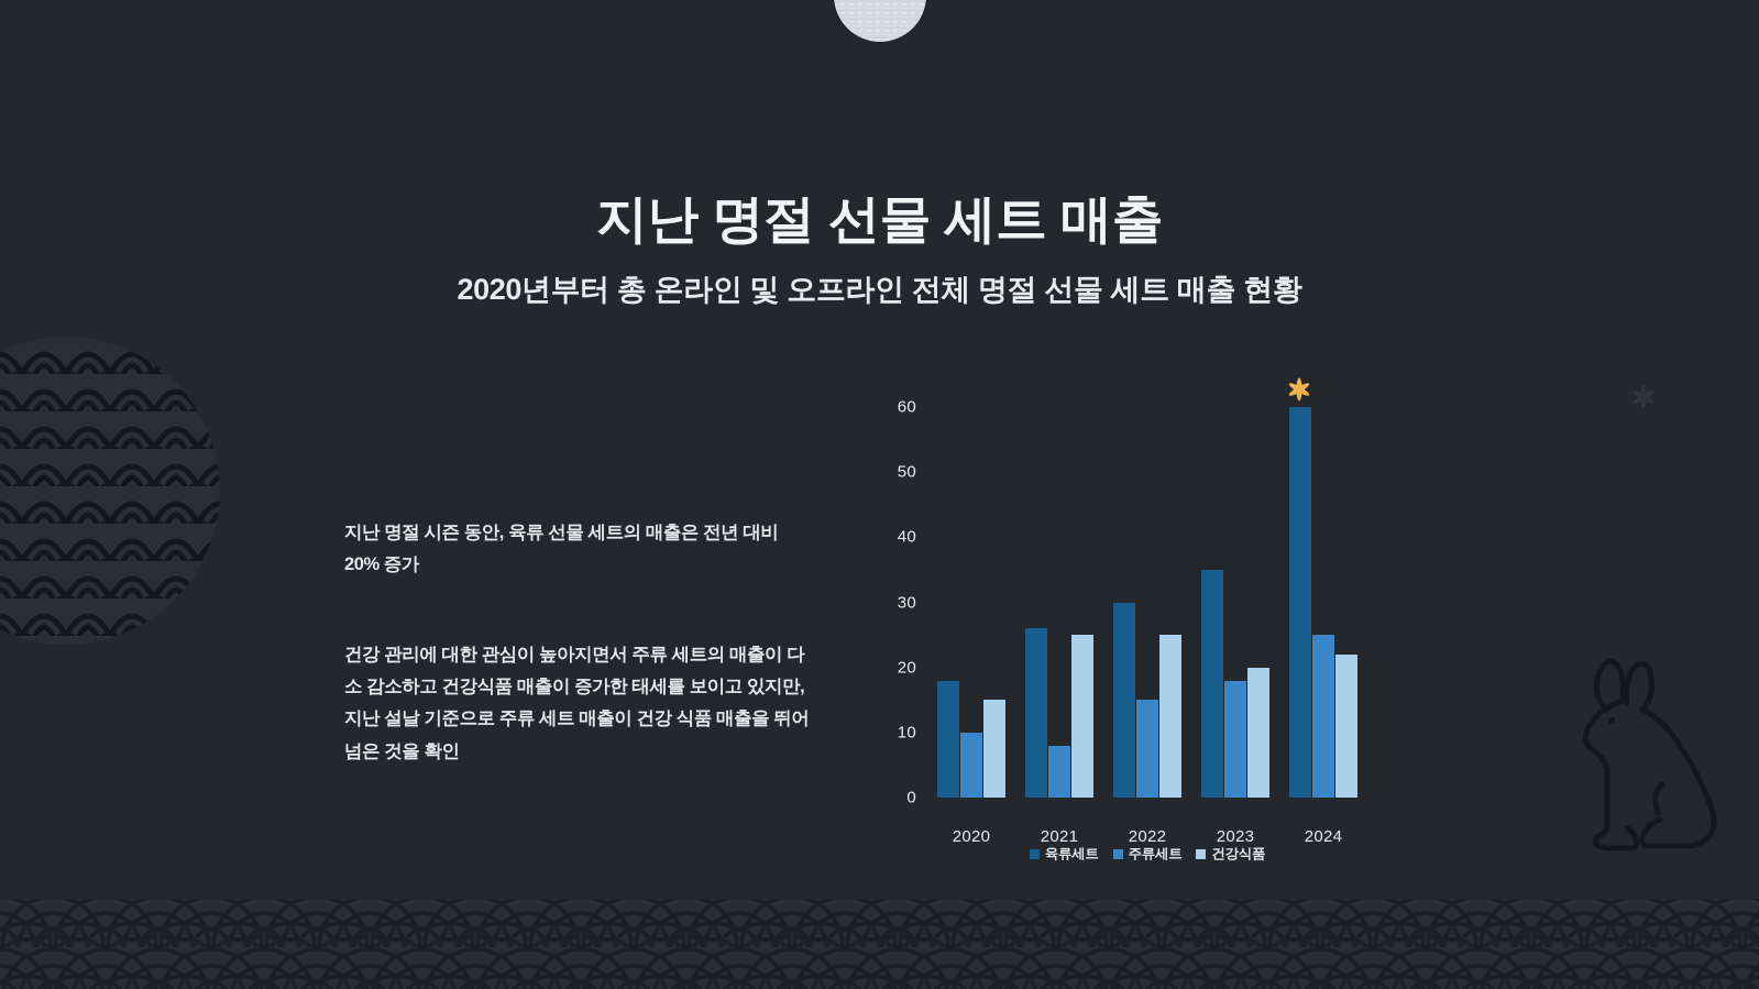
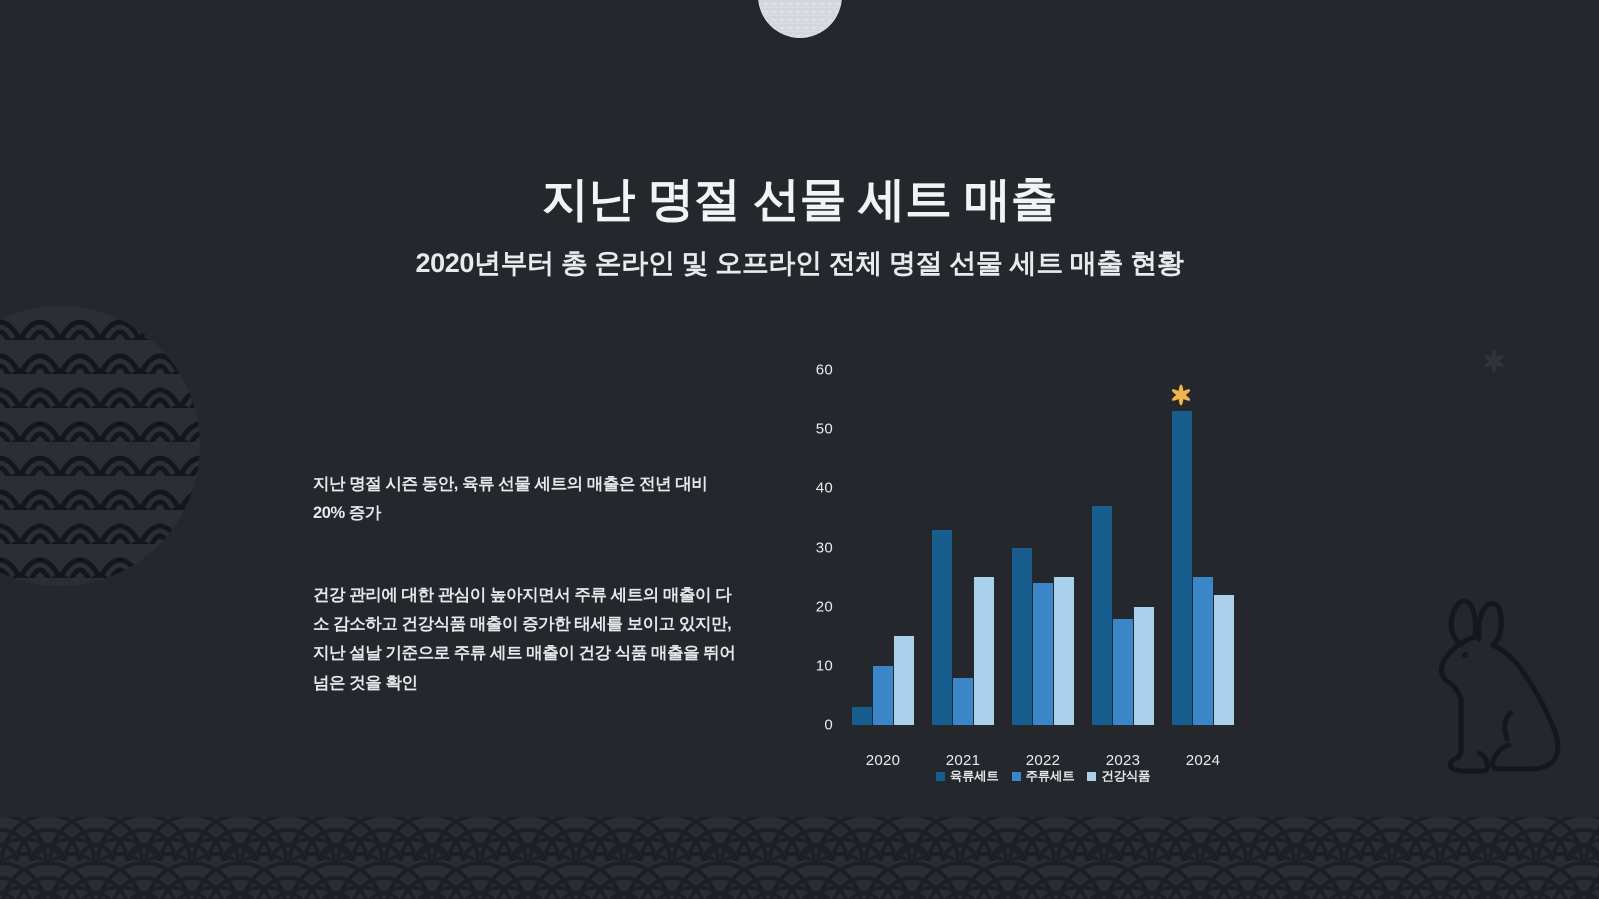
육류세트/2020: 18 -> 3
육류세트/2021: 26 -> 33
주류세트/2022: 15 -> 24
육류세트/2023: 35 -> 37
육류세트/2024: 60 -> 53
